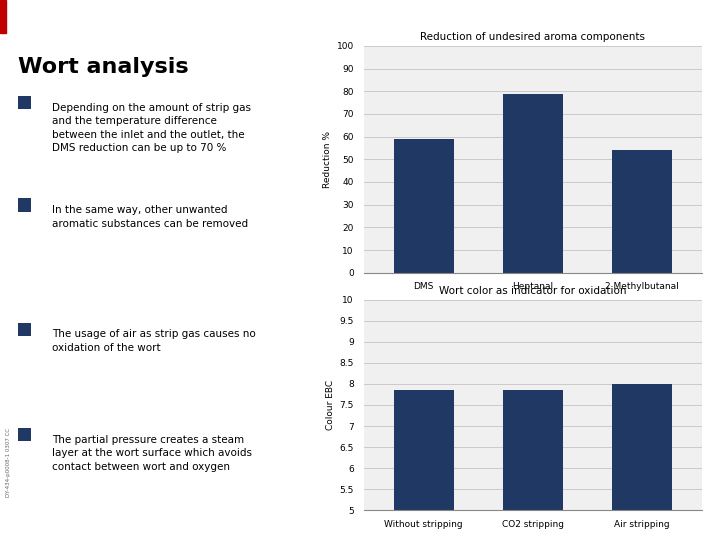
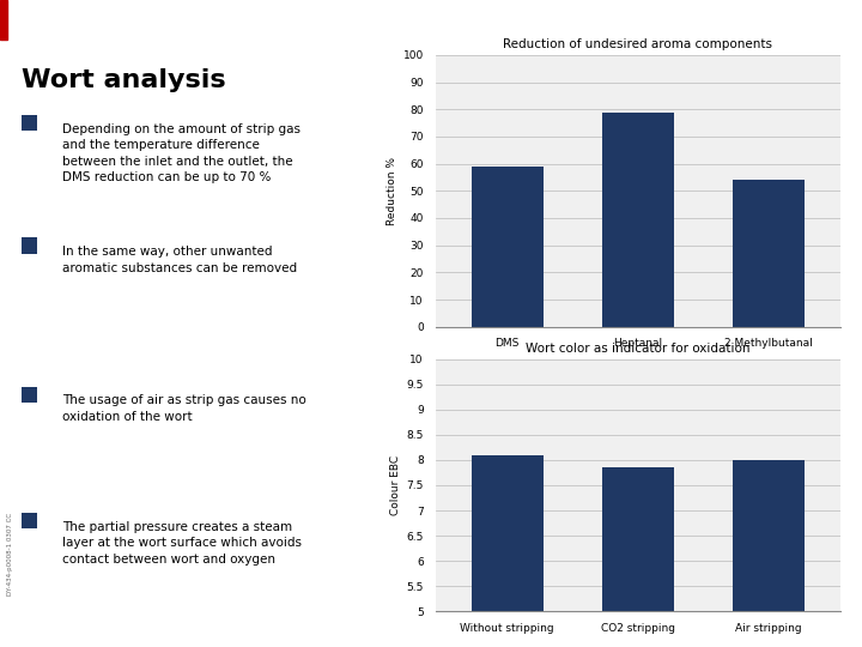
Wort color as indicator for oxidation/Without stripping: 7.85 -> 8.10
